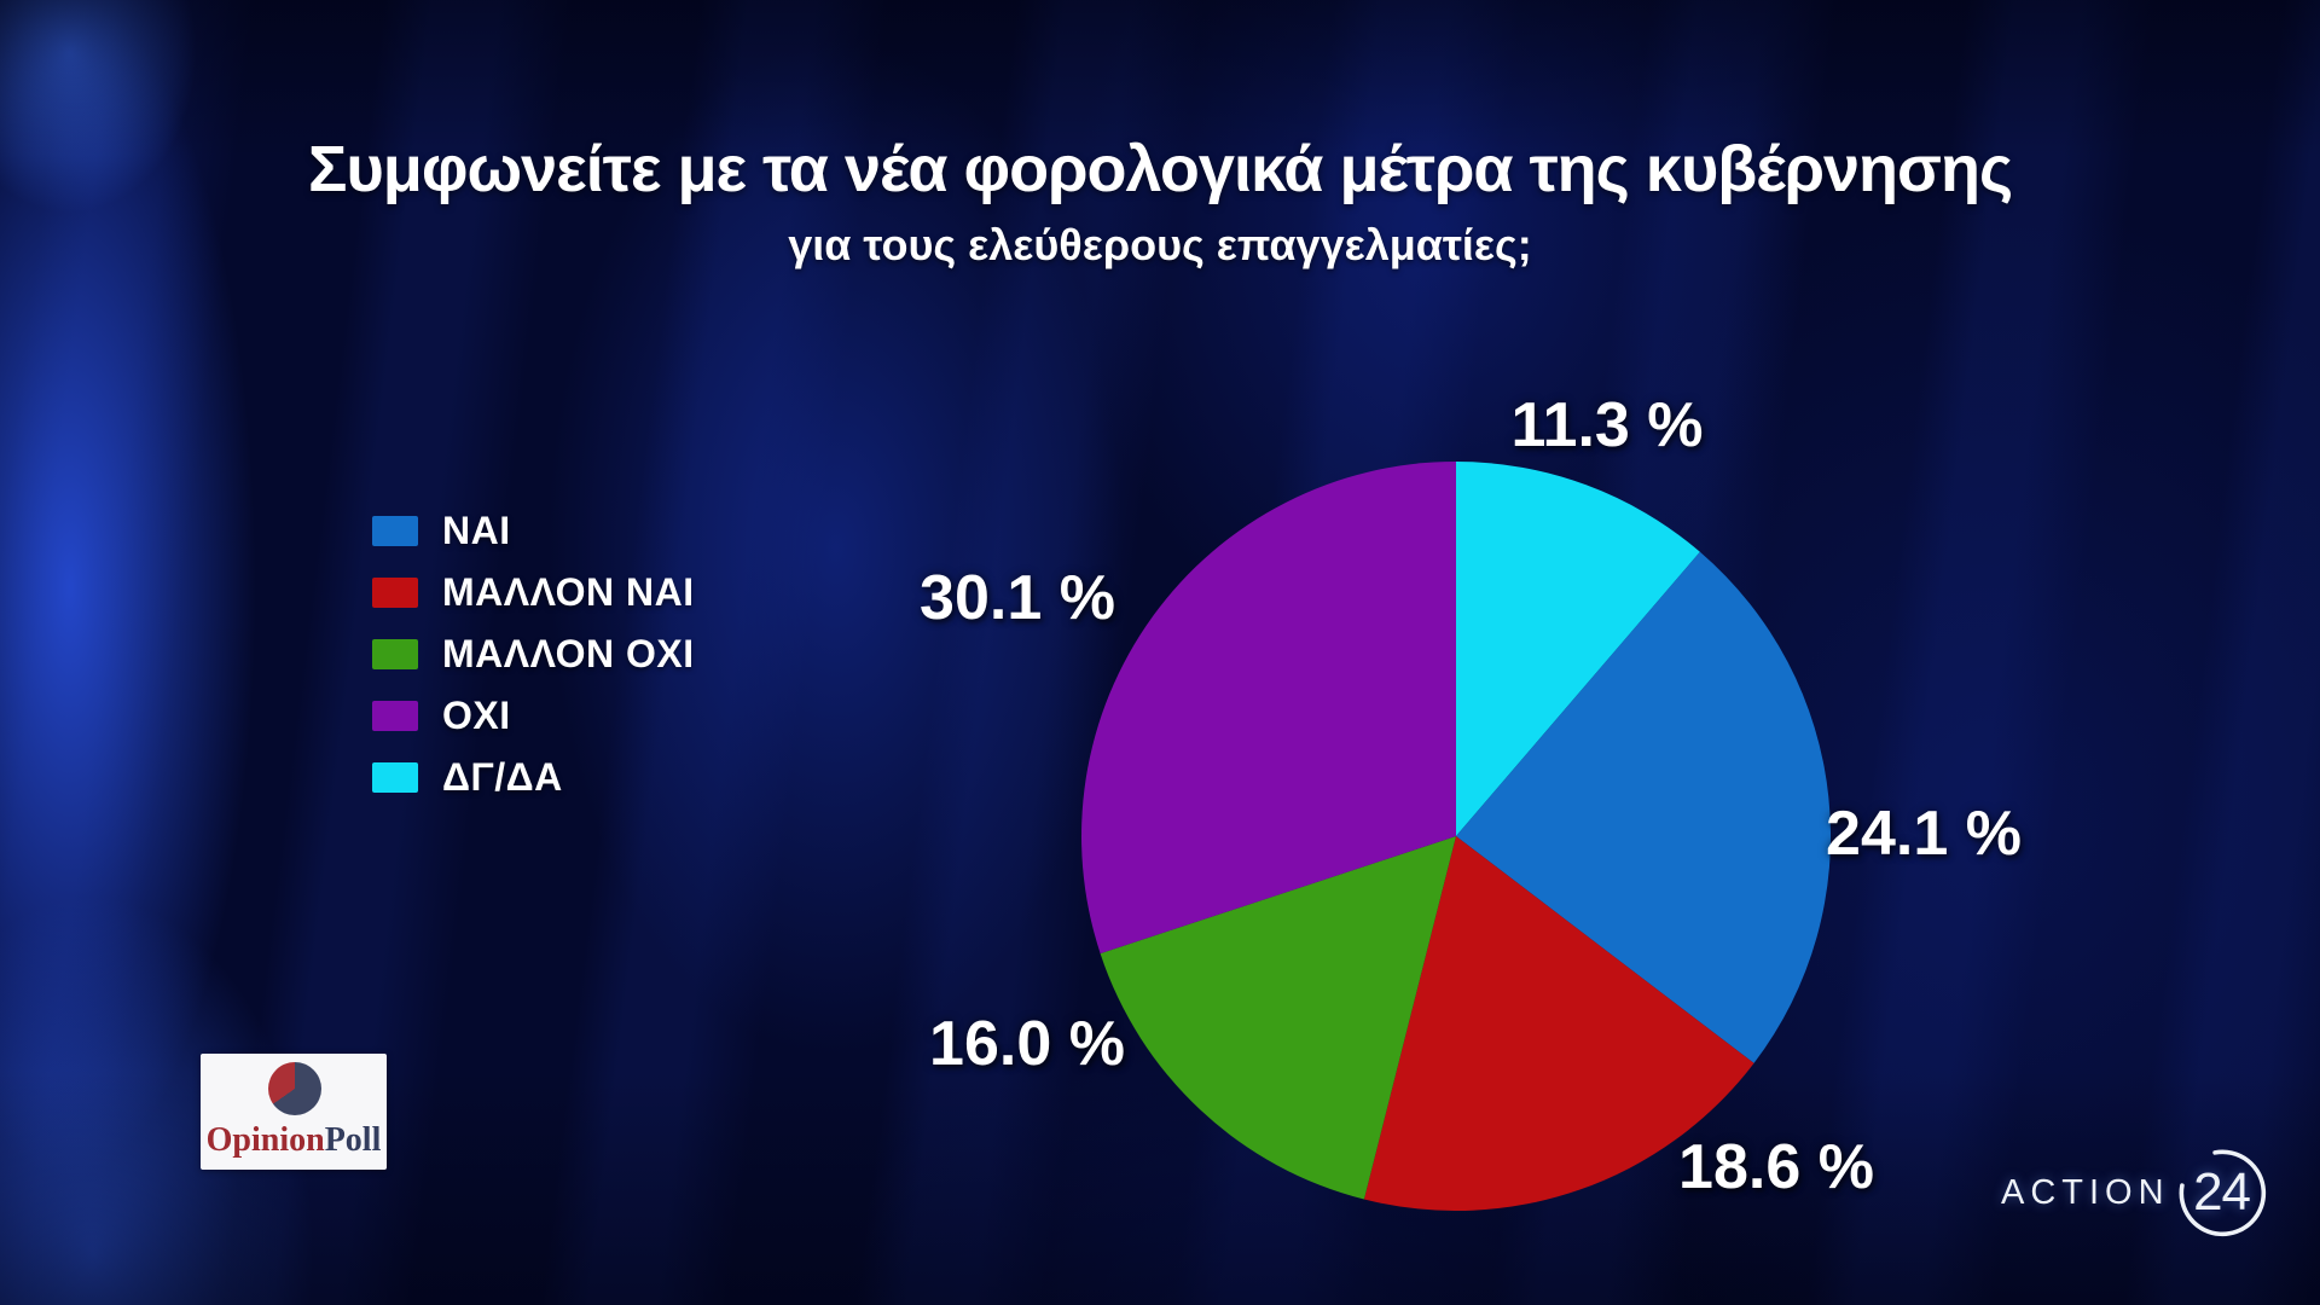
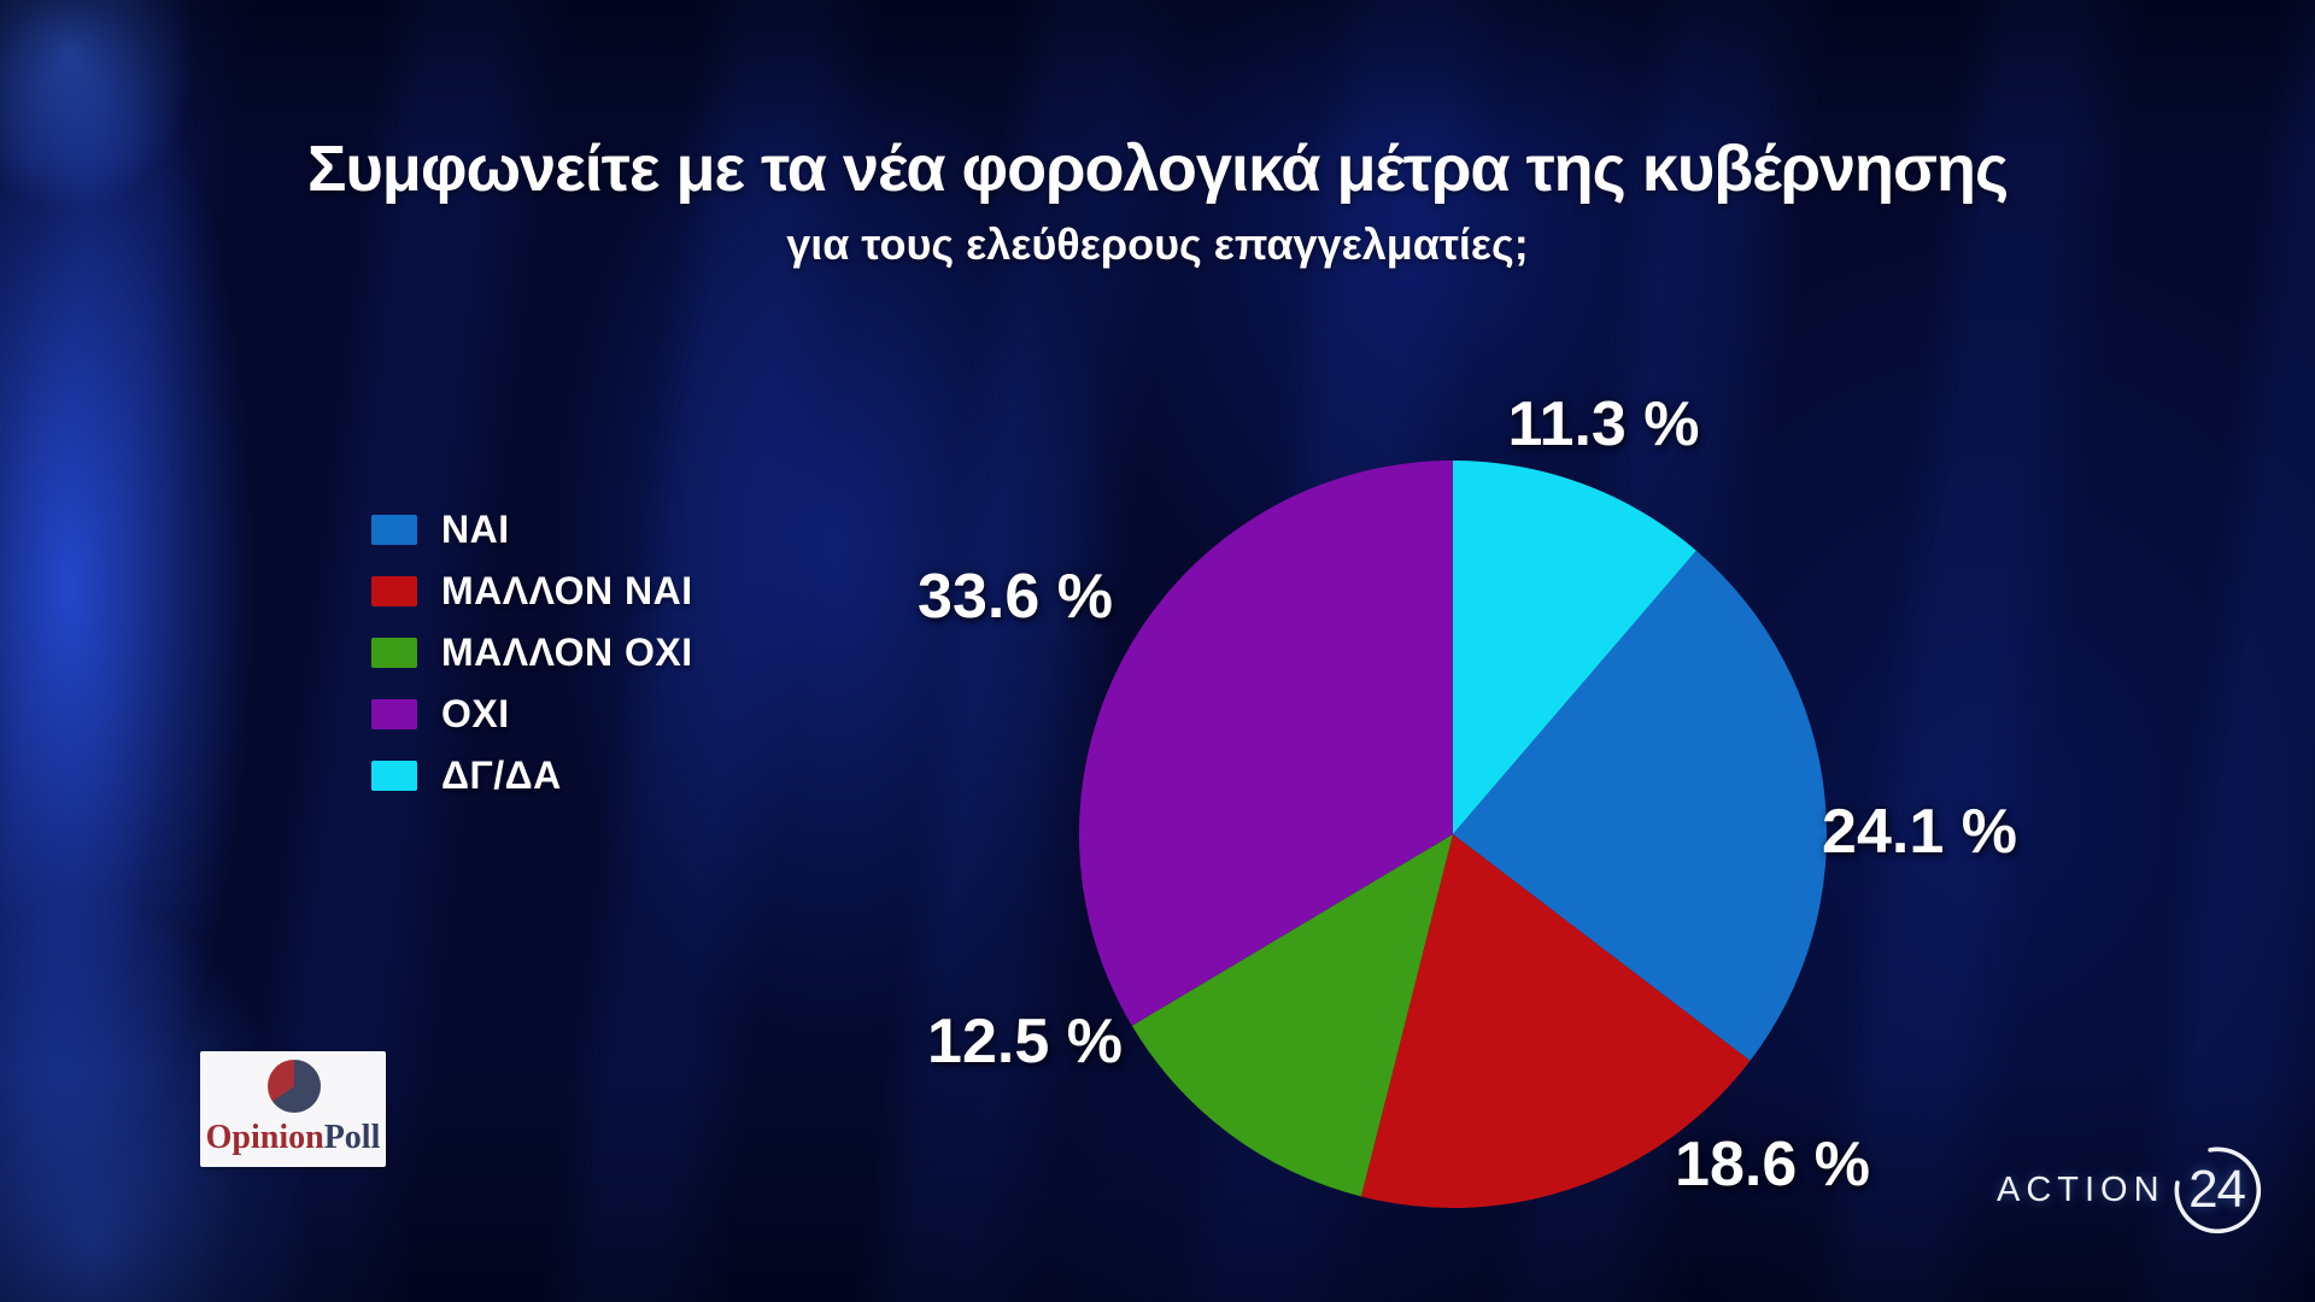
ΜΑΛΛΟΝ ΟΧΙ: 16.0 -> 12.5
ΟΧΙ: 30.1 -> 33.6
